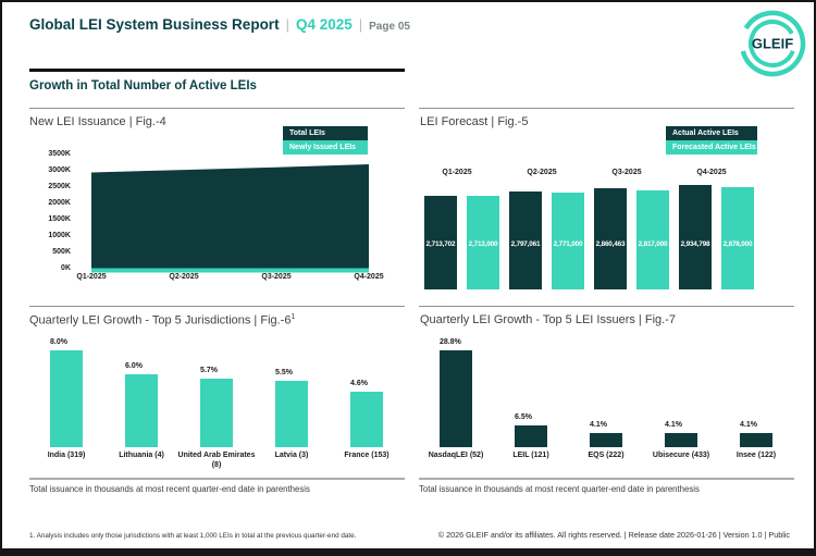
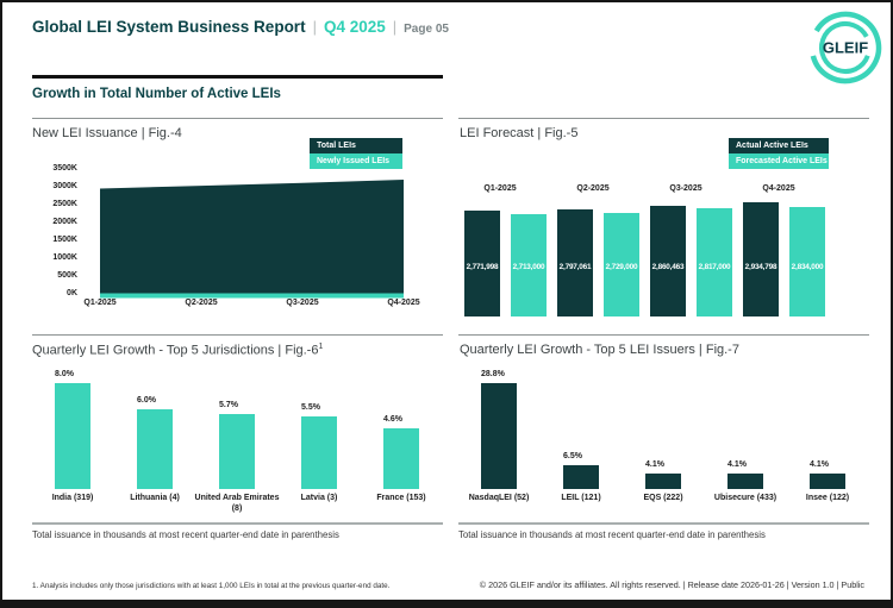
LEI Forecast | Fig.-5/Actual Active LEIs/Q1-2025: 2,713,702 -> 2,771,998
LEI Forecast | Fig.-5/Forecasted Active LEIs/Q2-2025: 2,771,000 -> 2,729,000
LEI Forecast | Fig.-5/Forecasted Active LEIs/Q4-2025: 2,878,000 -> 2,834,000
